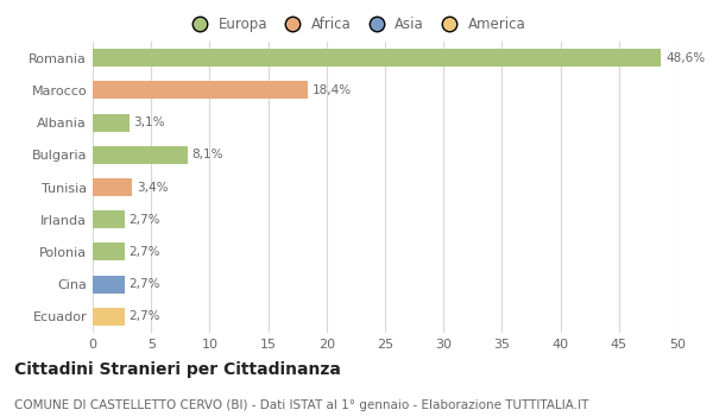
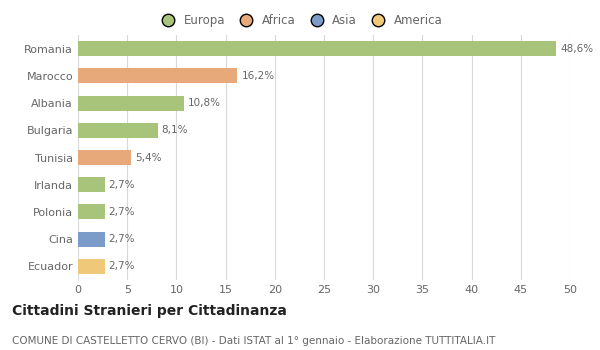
Marocco: 18,4% -> 16,2%
Albania: 3,1% -> 10,8%
Tunisia: 3,4% -> 5,4%
